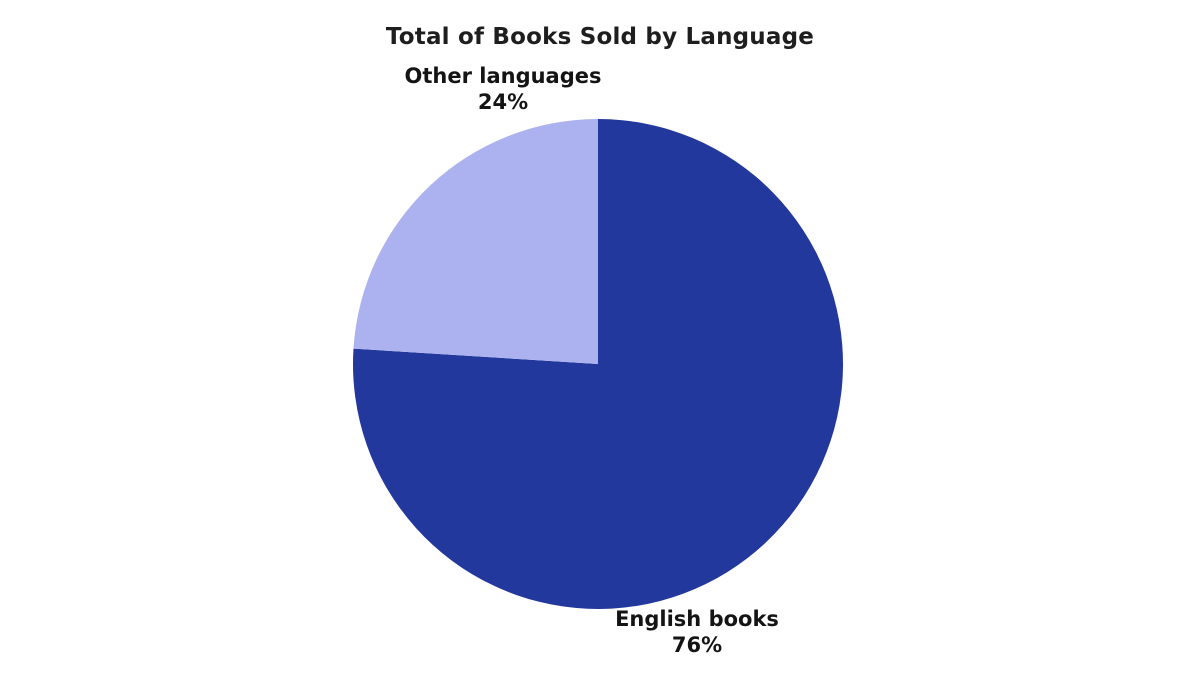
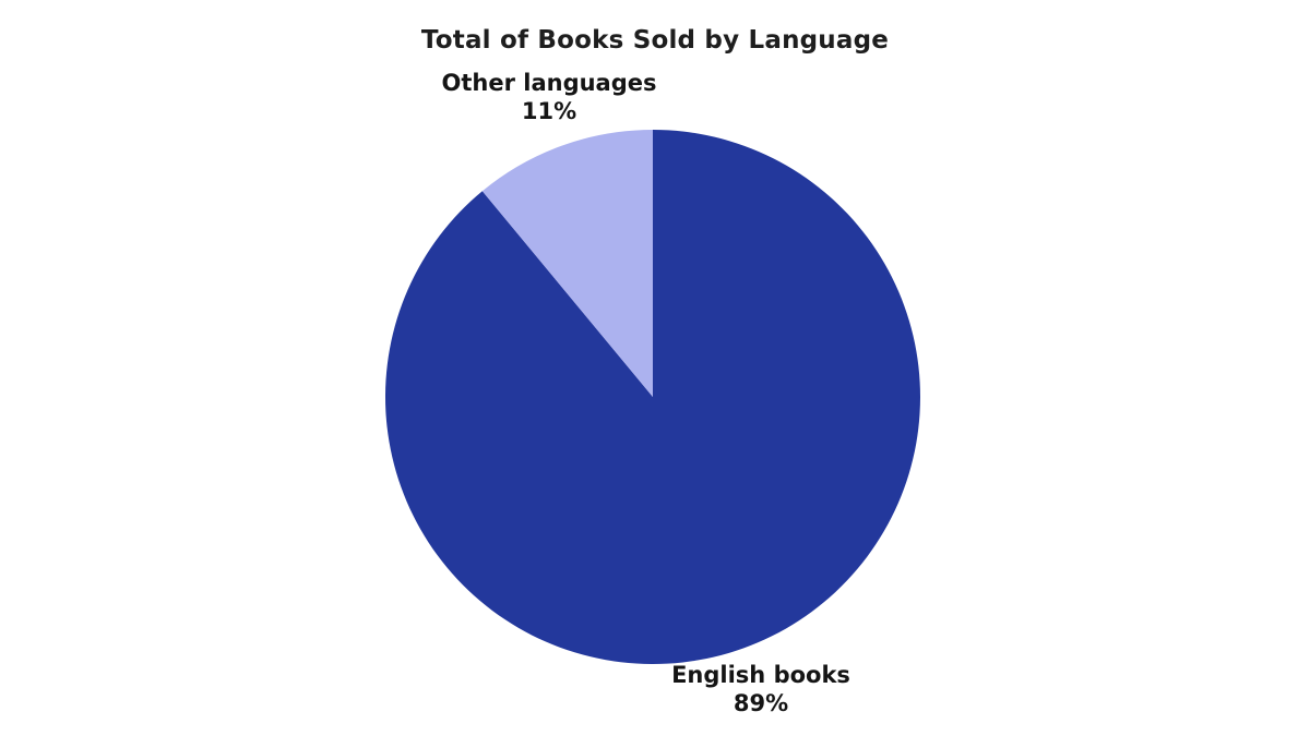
English books: 76% -> 89%
Other languages: 24% -> 11%
